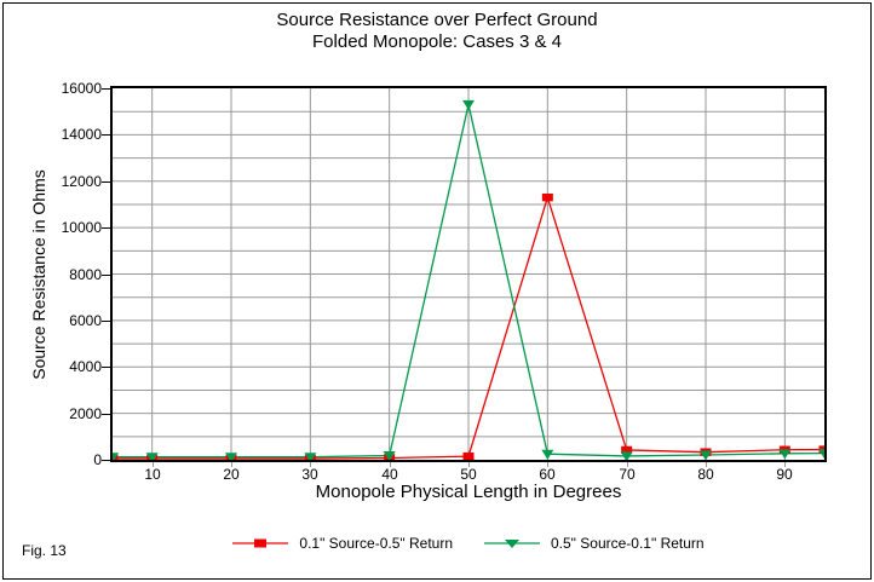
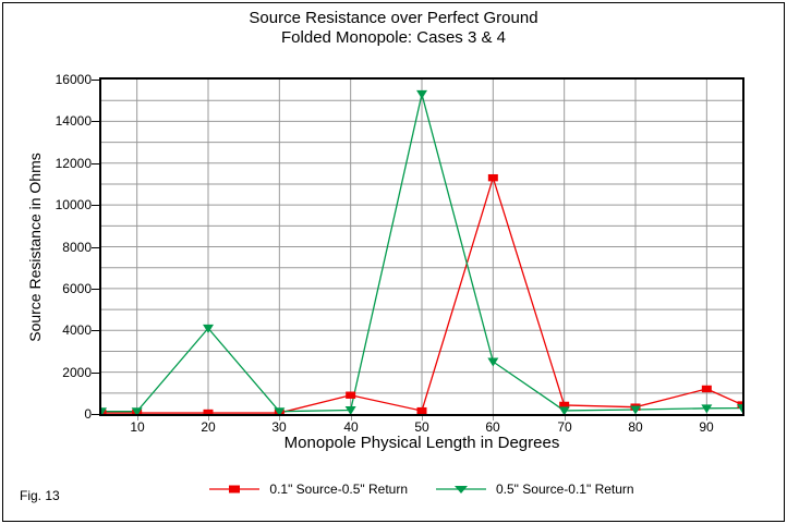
0.5" Source-0.1" Return/20: 100 -> 4100
0.1" Source-0.5" Return/40: 100 -> 900
0.5" Source-0.1" Return/60: 200 -> 2500
0.1" Source-0.5" Return/90: 400 -> 1200
